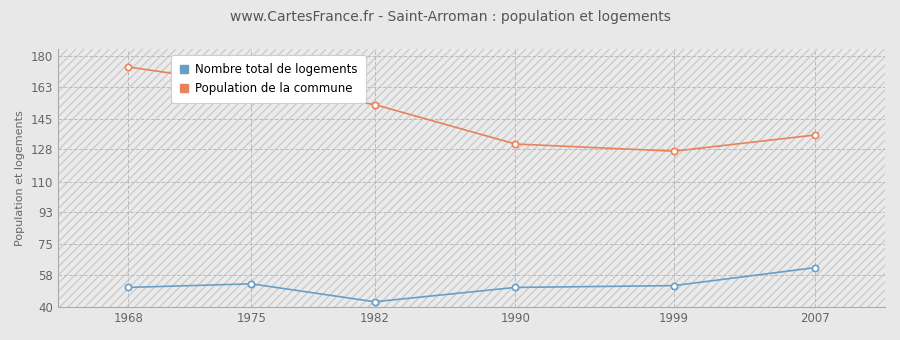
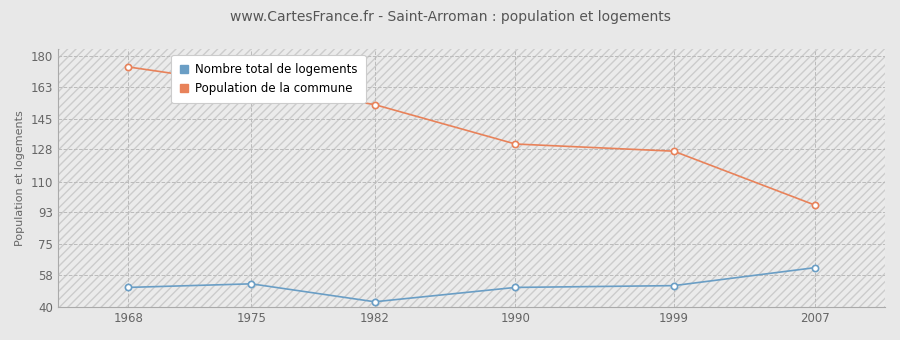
Population de la commune/2007: 136 -> 97
